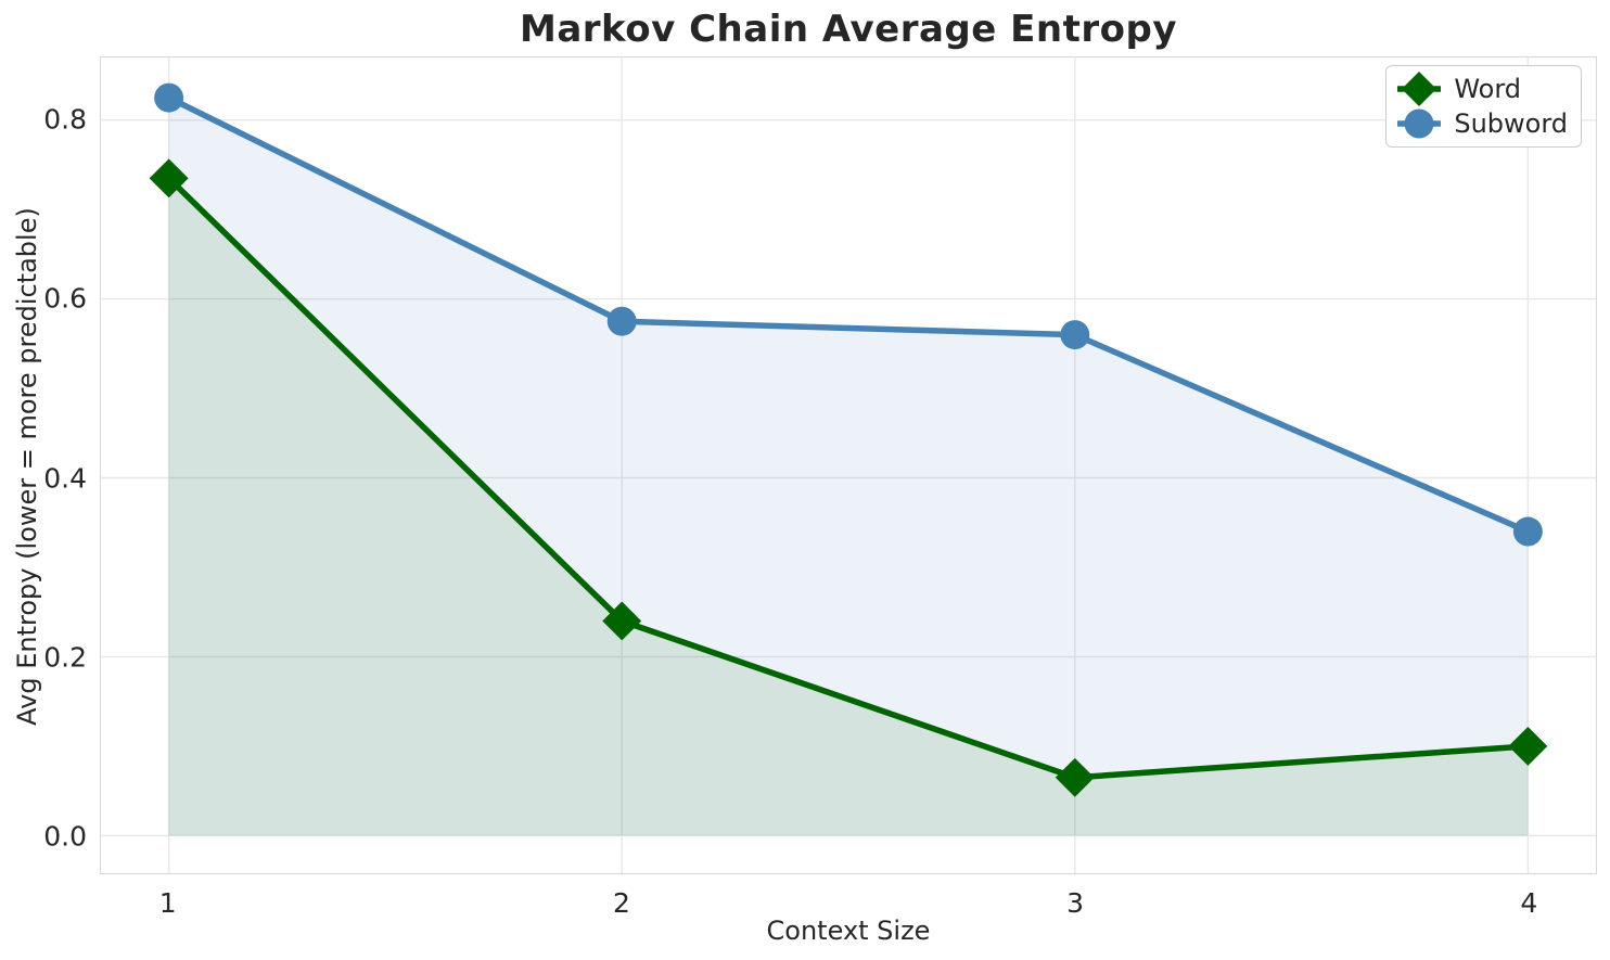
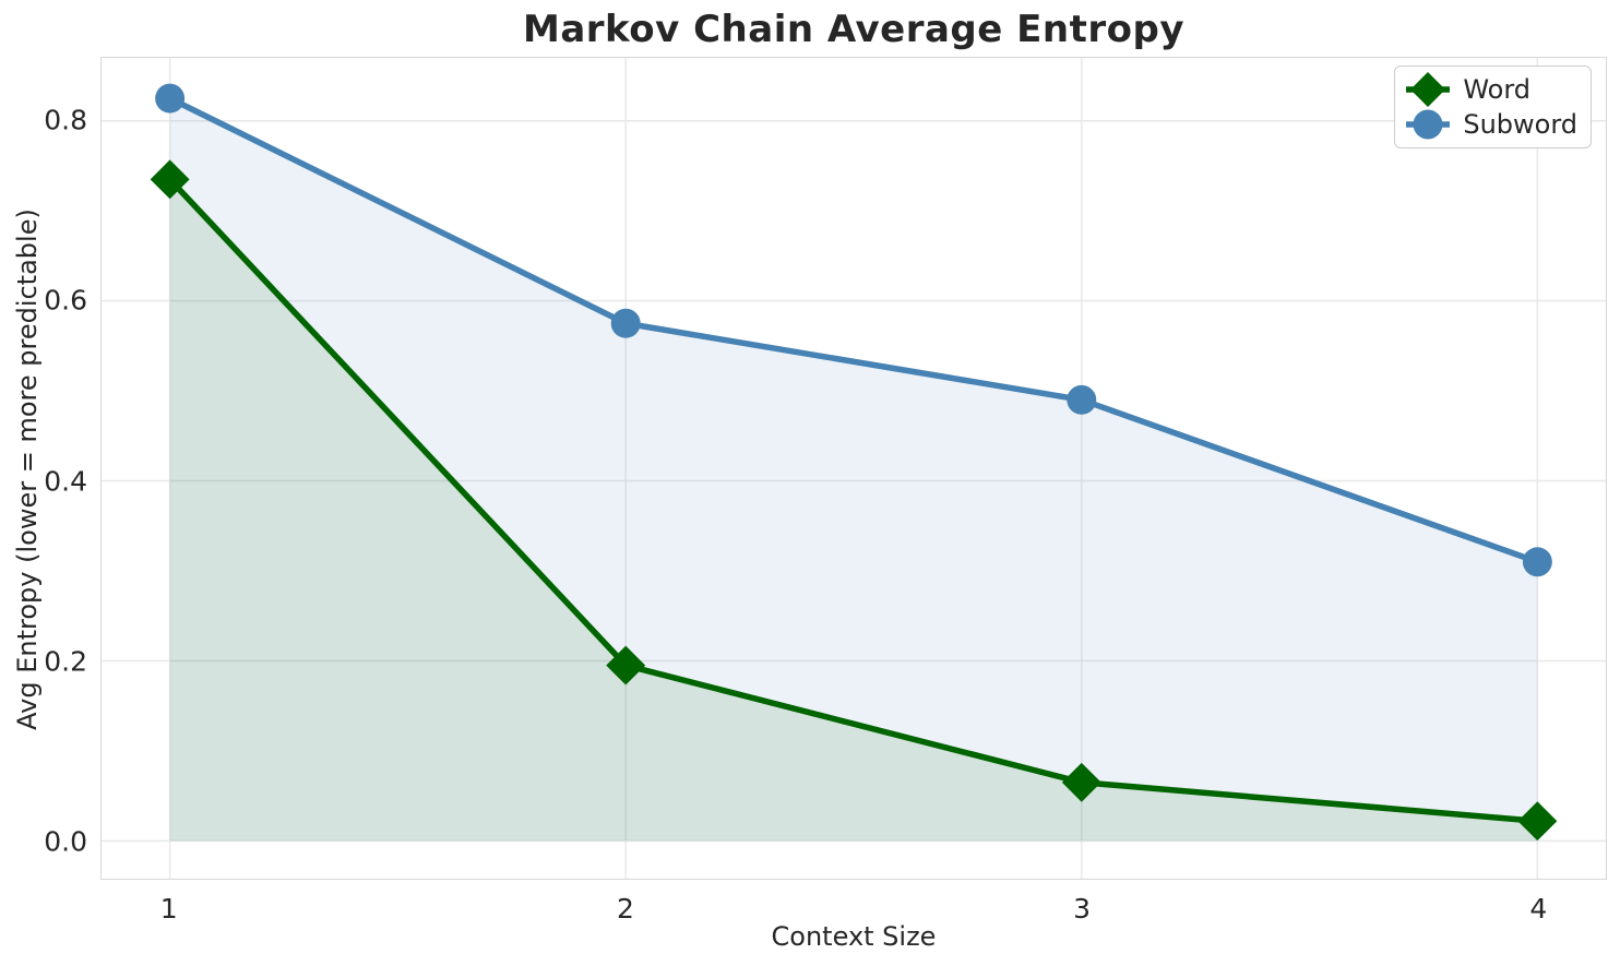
Word/2: 0.24 -> 0.20
Subword/3: 0.56 -> 0.49
Word/4: 0.10 -> 0.02
Subword/4: 0.34 -> 0.31
